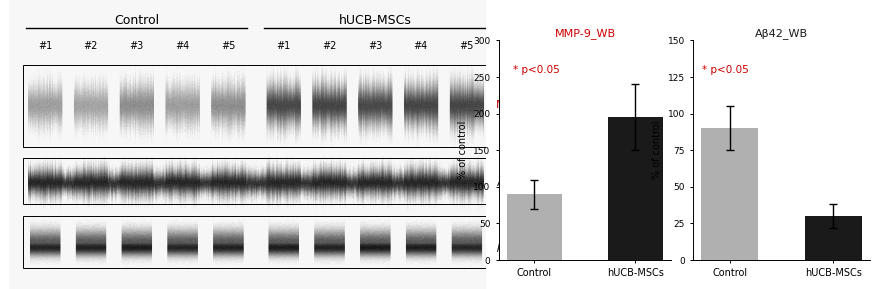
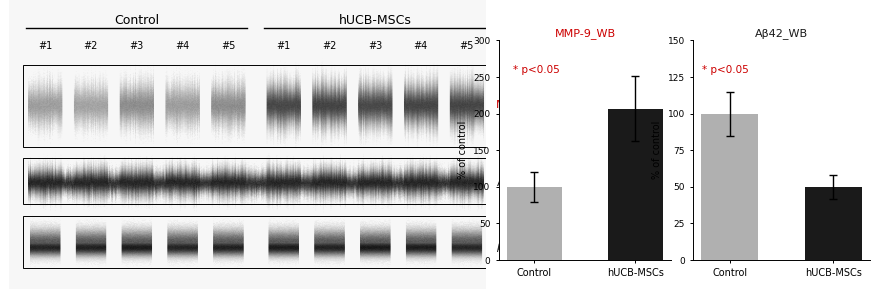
MMP-9_WB/Control: 90 -> 100
MMP-9_WB/hUCB-MSCs: 196 -> 207
Aβ42_WB/Control: 90 -> 100
Aβ42_WB/hUCB-MSCs: 30 -> 50
